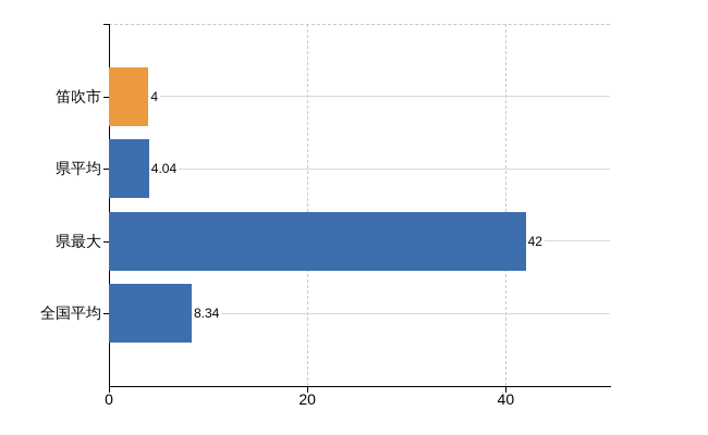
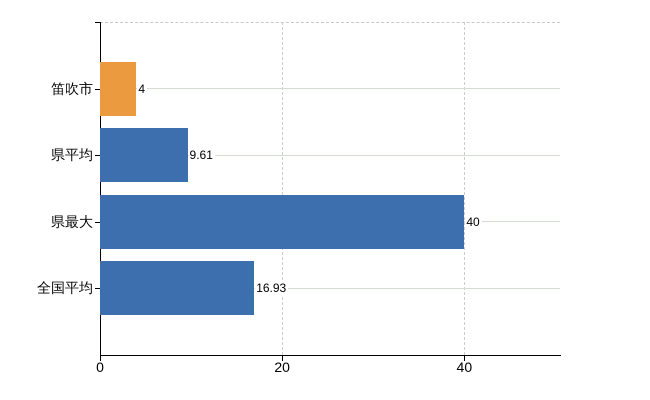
県平均: 4.04 -> 9.61
県最大: 42 -> 40
全国平均: 8.34 -> 16.93
